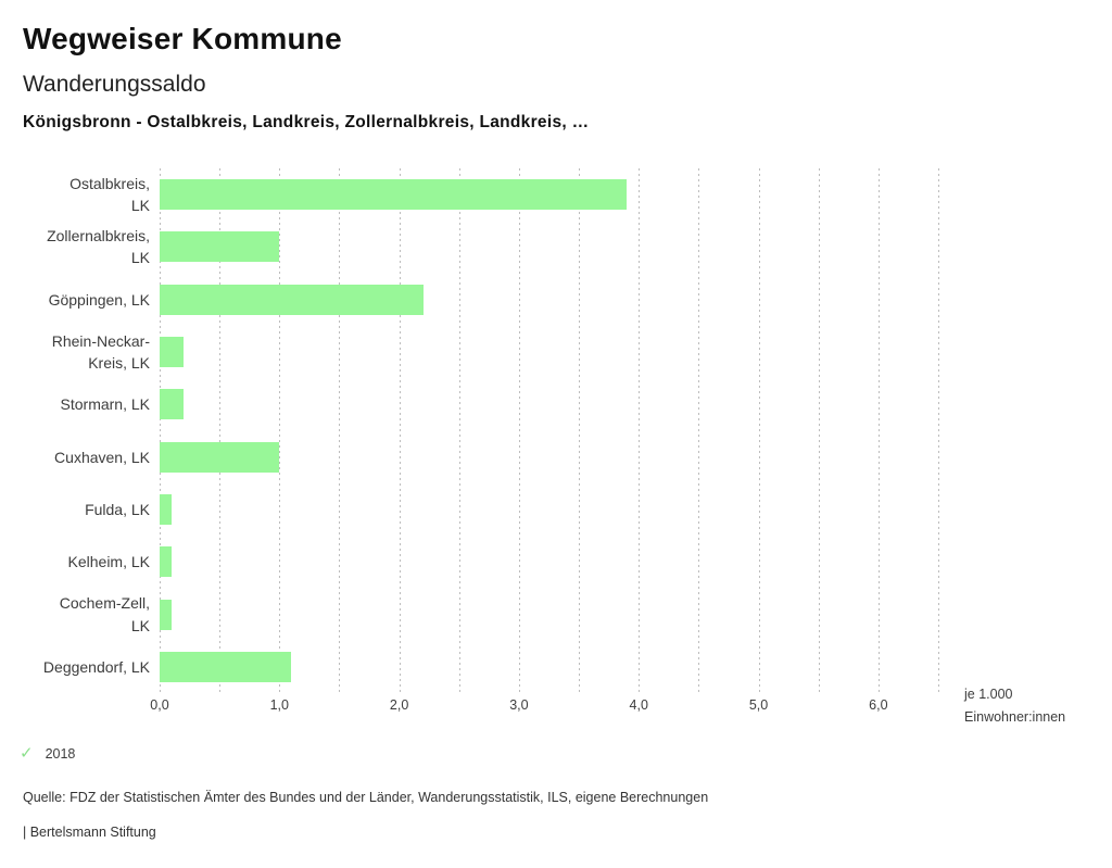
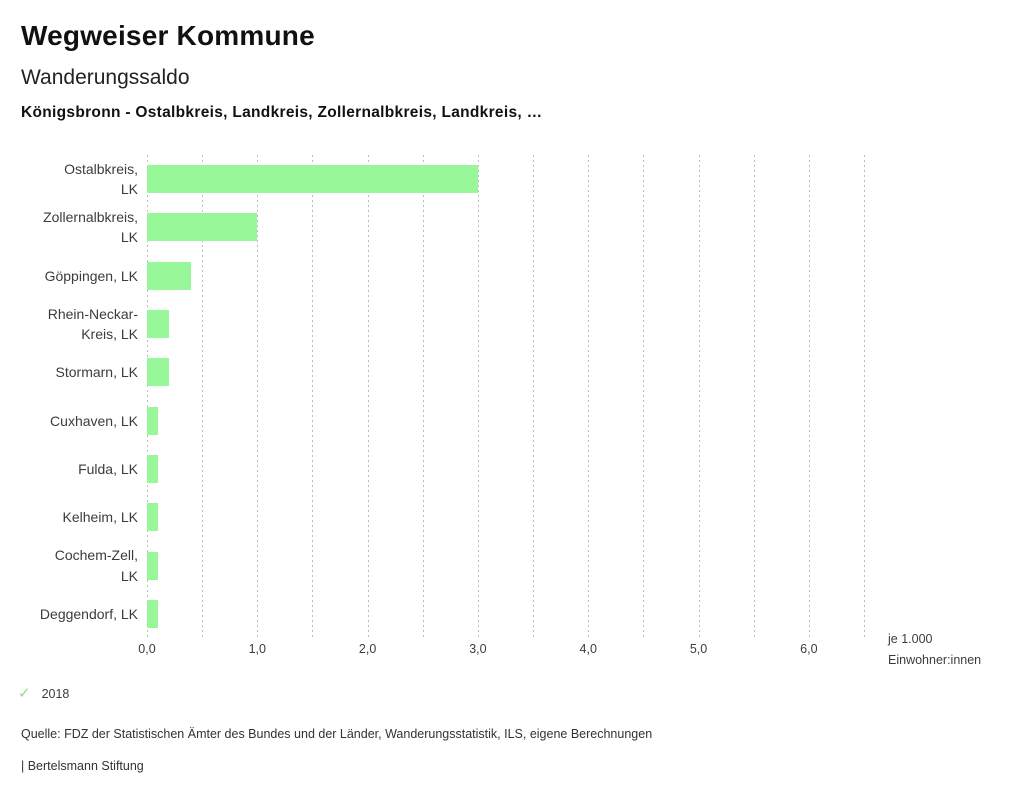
Ostalbkreis, LK: 3,9 -> 3,0
Göppingen, LK: 2,2 -> 0,4
Cuxhaven, LK: 1,0 -> 0,1
Deggendorf, LK: 1,1 -> 0,1
